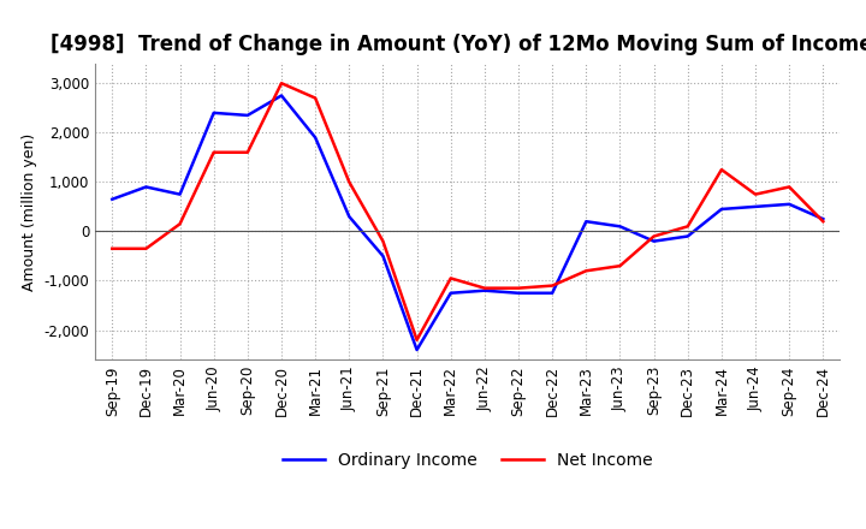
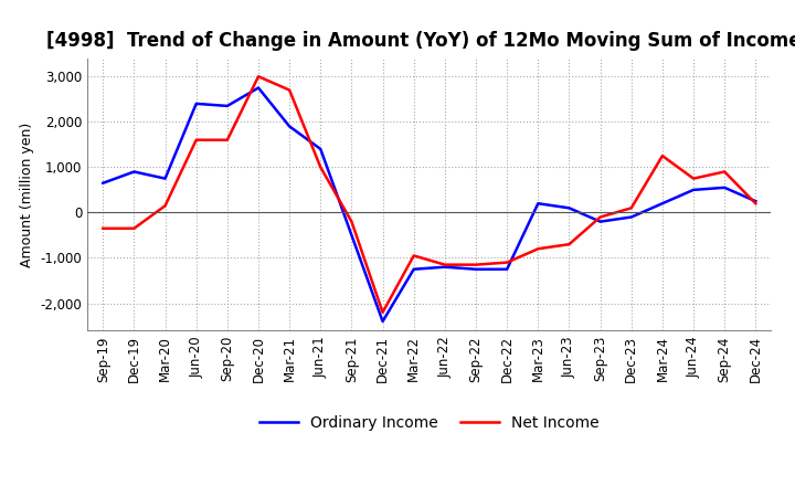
Ordinary Income/Jun-21: 300 -> 1,400
Ordinary Income/Mar-24: 450 -> 200
